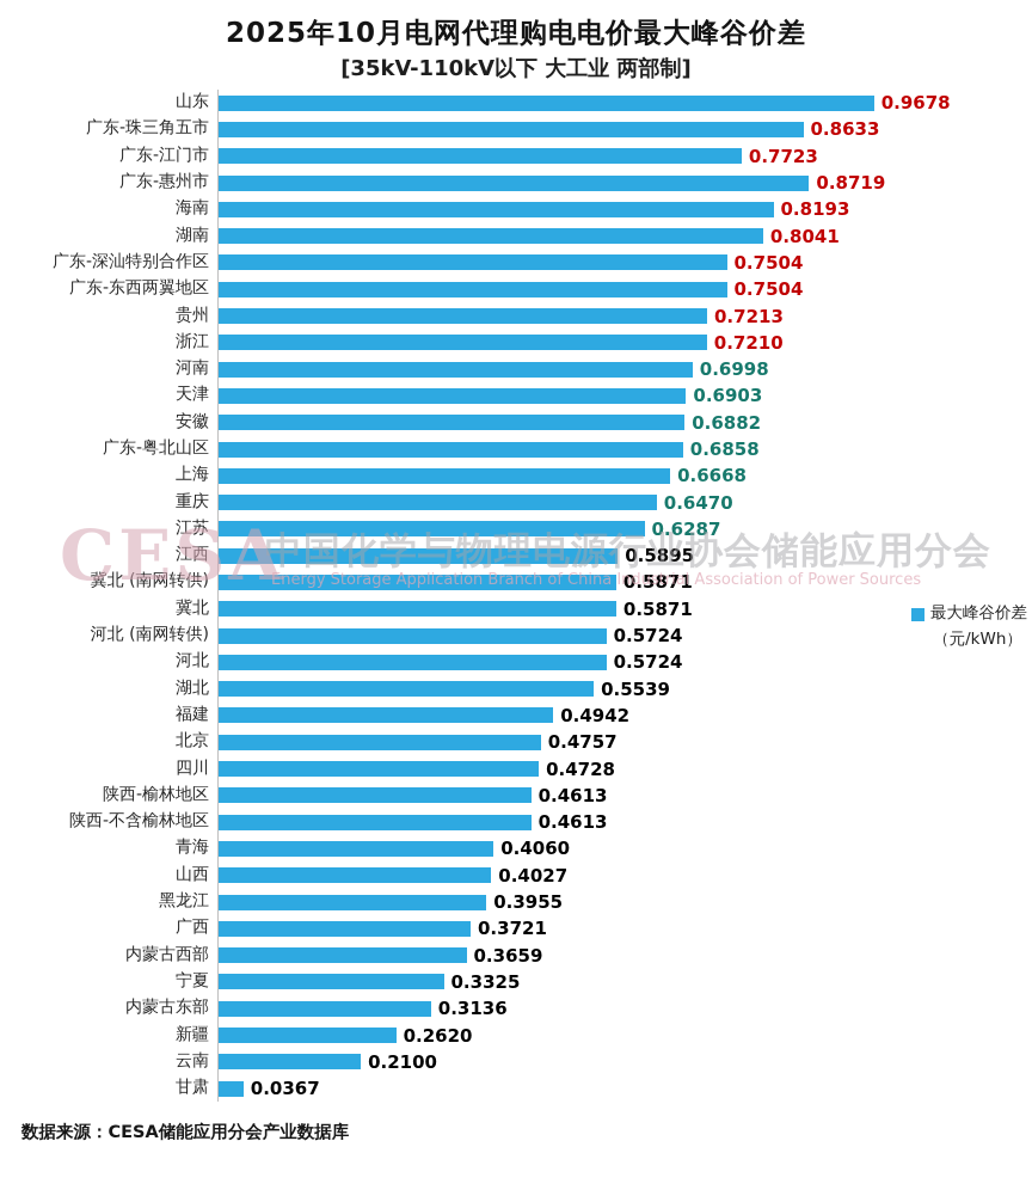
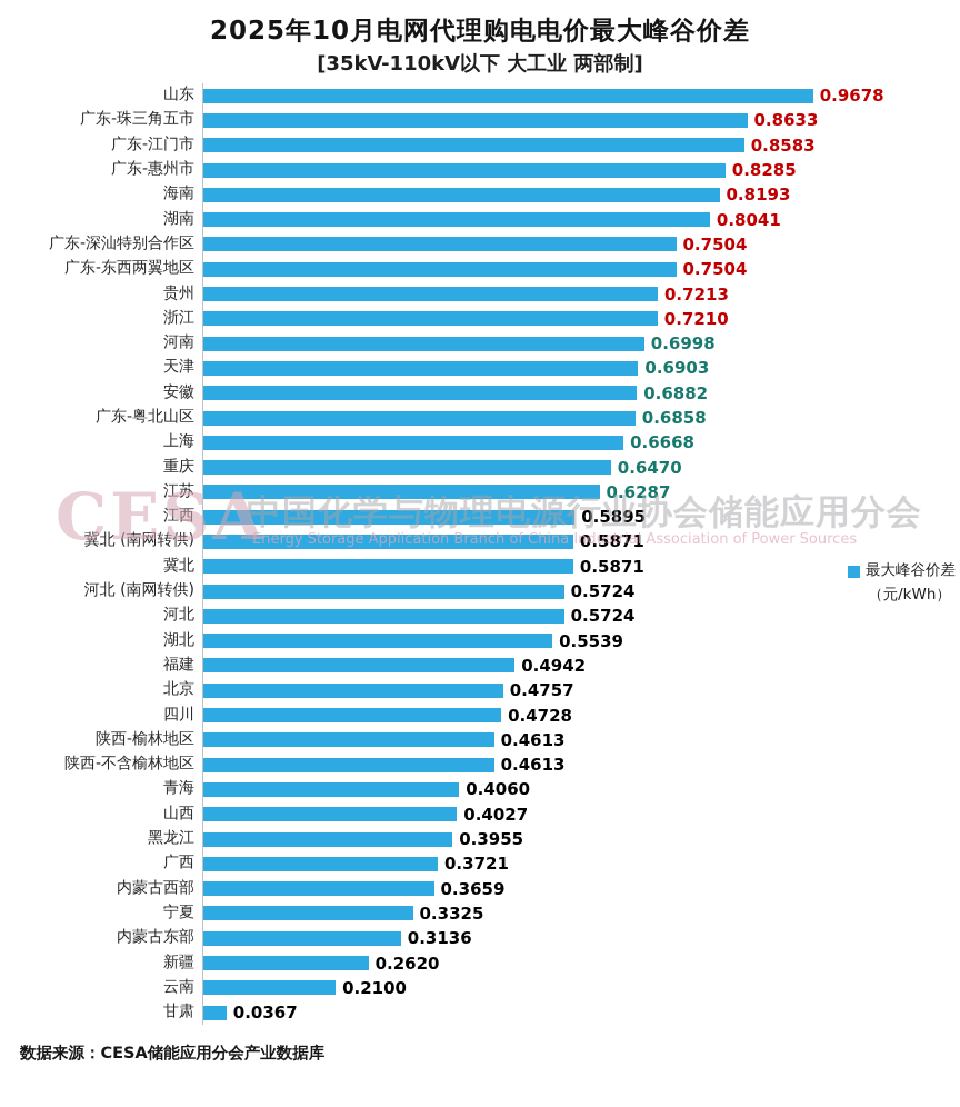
广东-江门市: 0.7723 -> 0.8583
广东-惠州市: 0.8719 -> 0.8285
